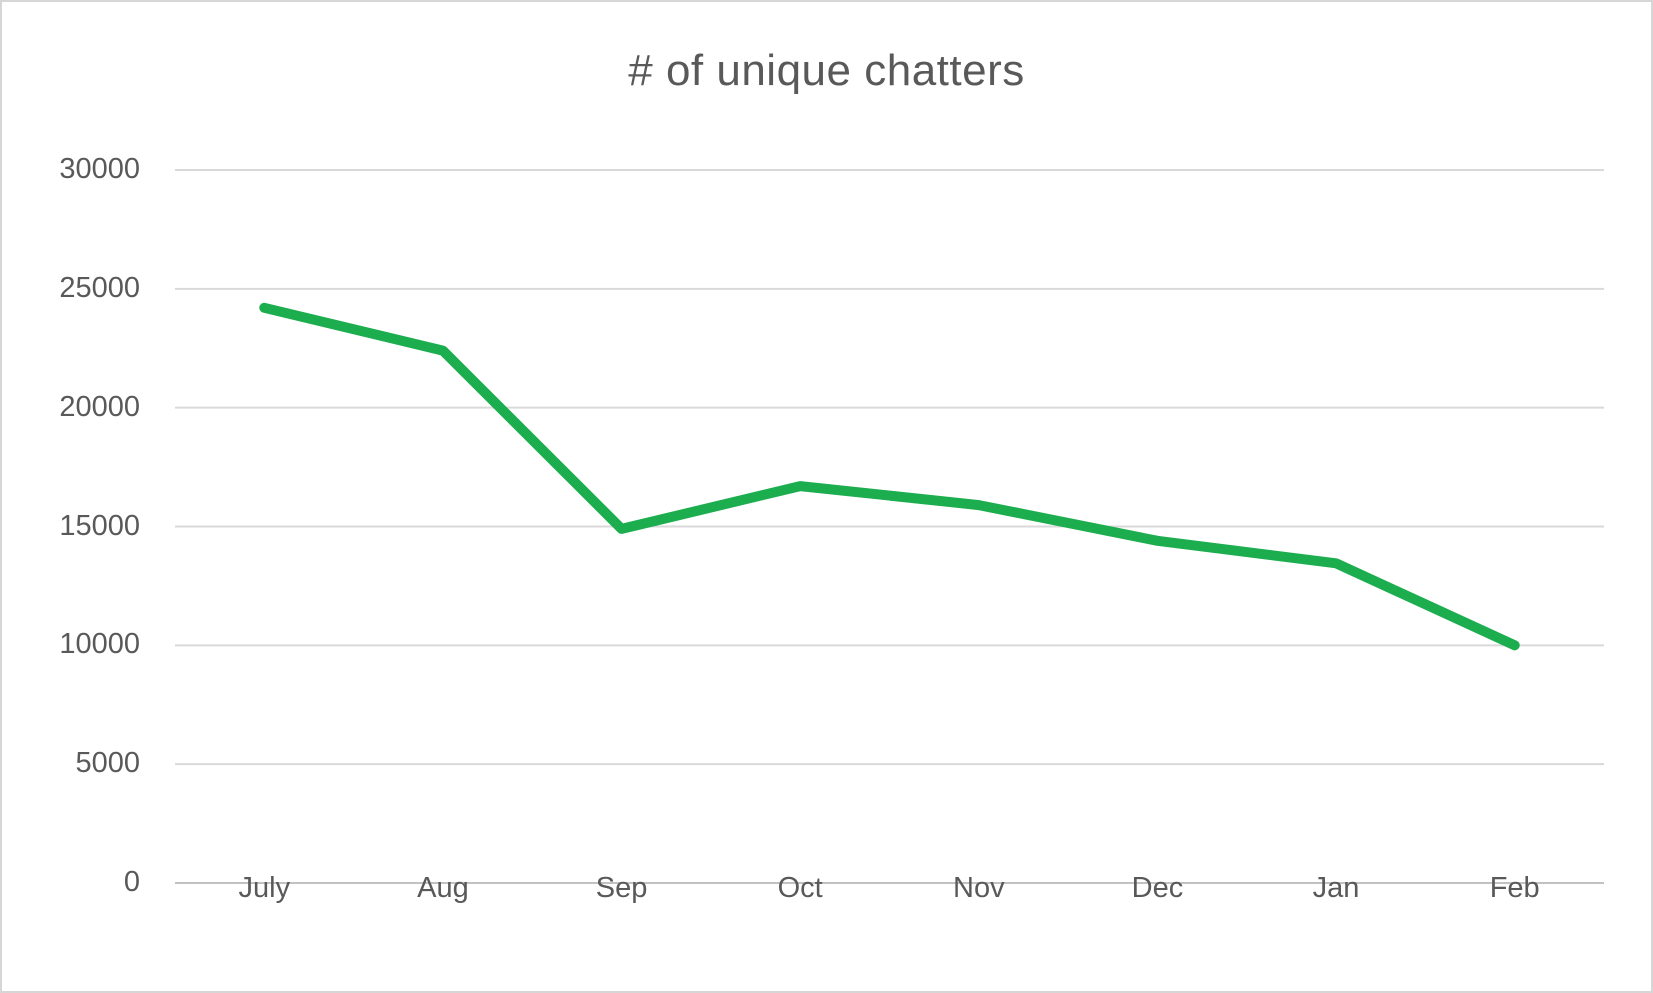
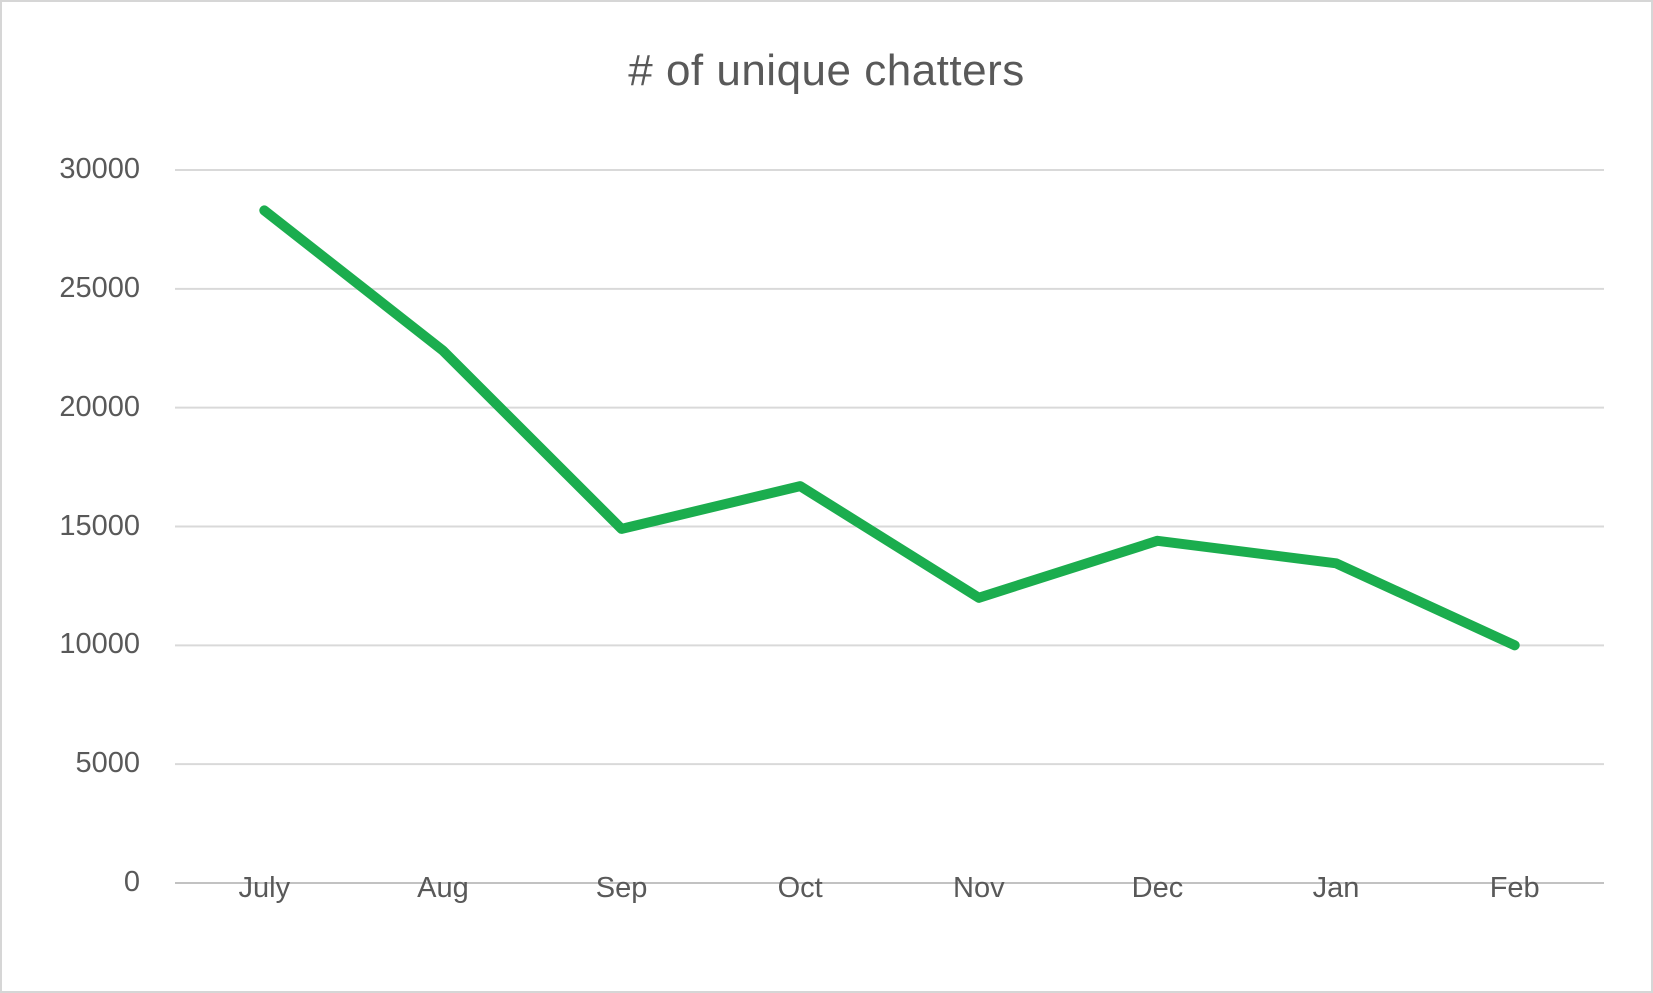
July: 24200 -> 28300
Nov: 15900 -> 12000
